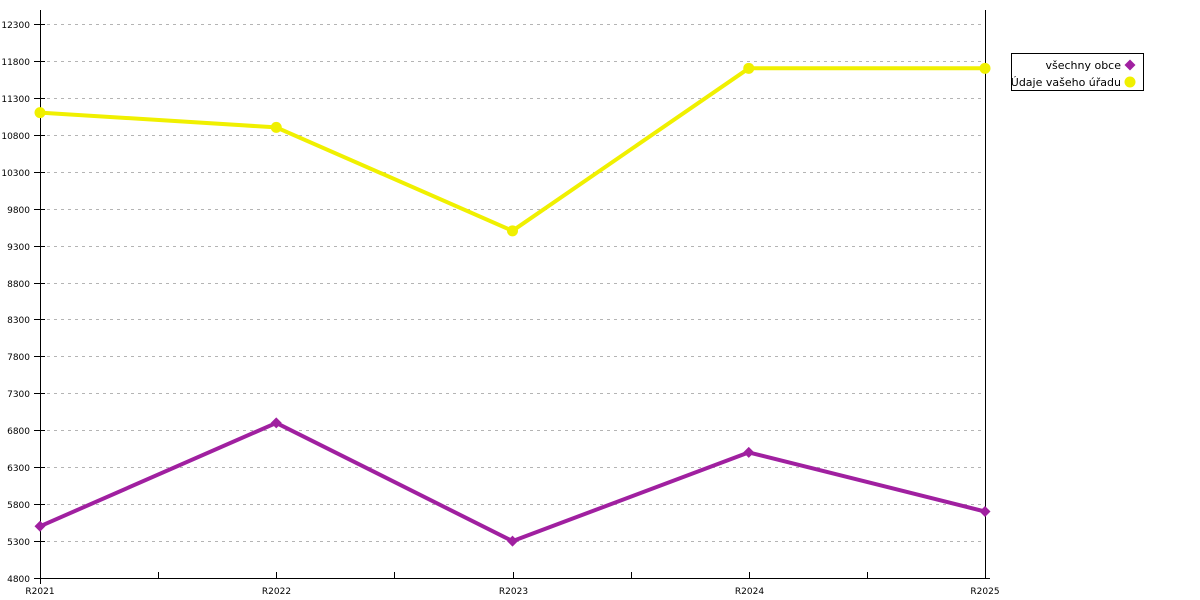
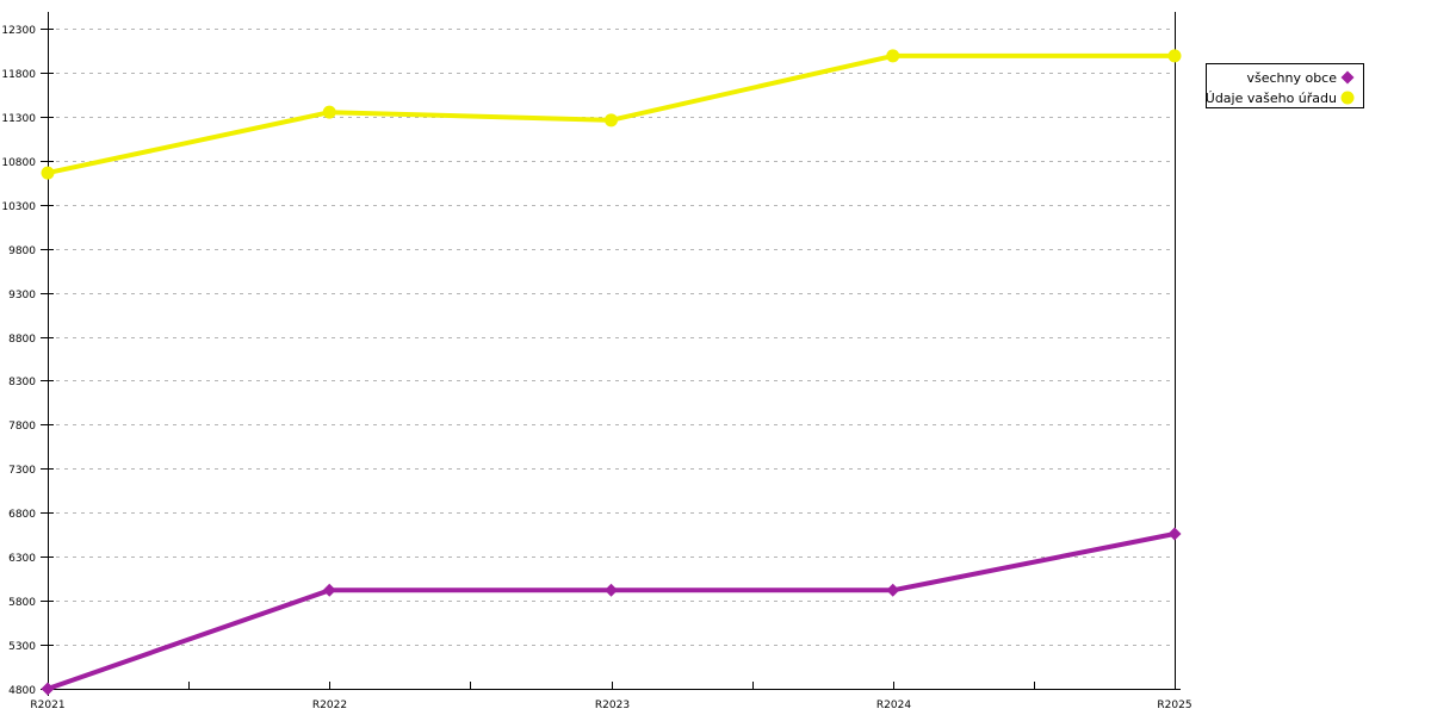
všechny obce/R2021: 5500 -> 4800
Údaje vašeho úřadu/R2021: 11100 -> 10700
všechny obce/R2022: 6900 -> 5900
Údaje vašeho úřadu/R2022: 10900 -> 11400
všechny obce/R2023: 5300 -> 5900
Údaje vašeho úřadu/R2023: 9500 -> 11300
všechny obce/R2024: 6500 -> 5900
Údaje vašeho úřadu/R2024: 11700 -> 12000
všechny obce/R2025: 5700 -> 6600
Údaje vašeho úřadu/R2025: 11700 -> 12000
